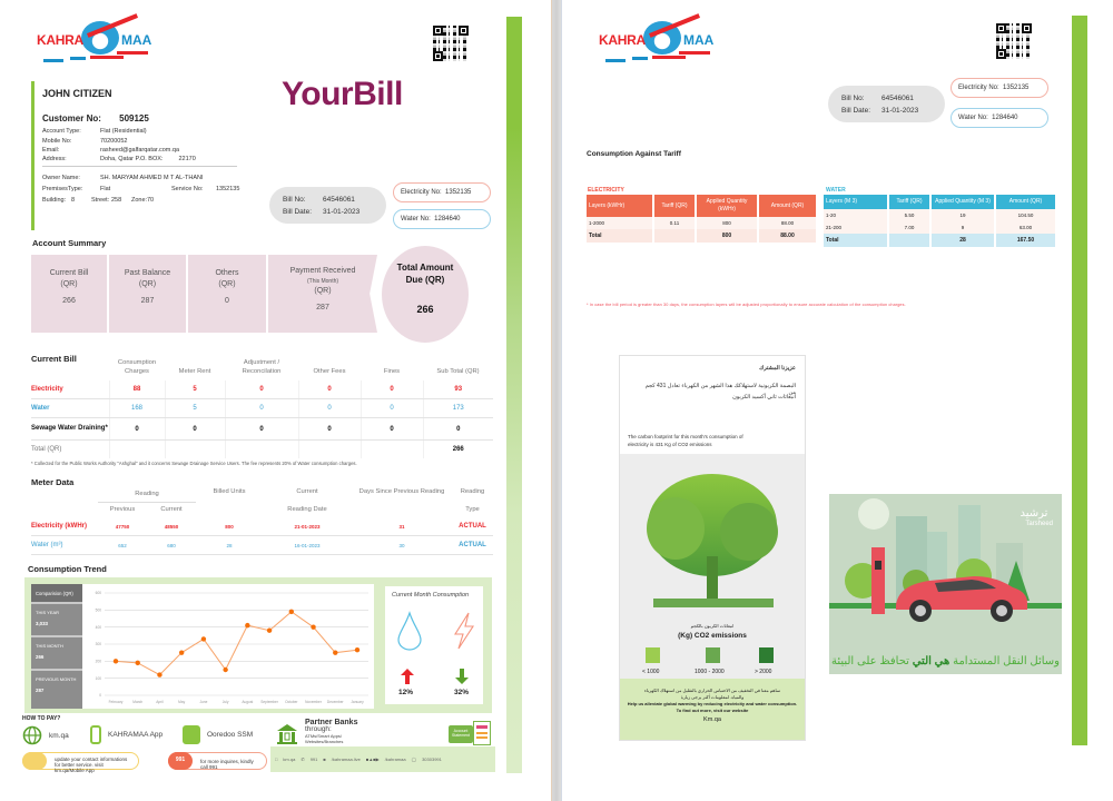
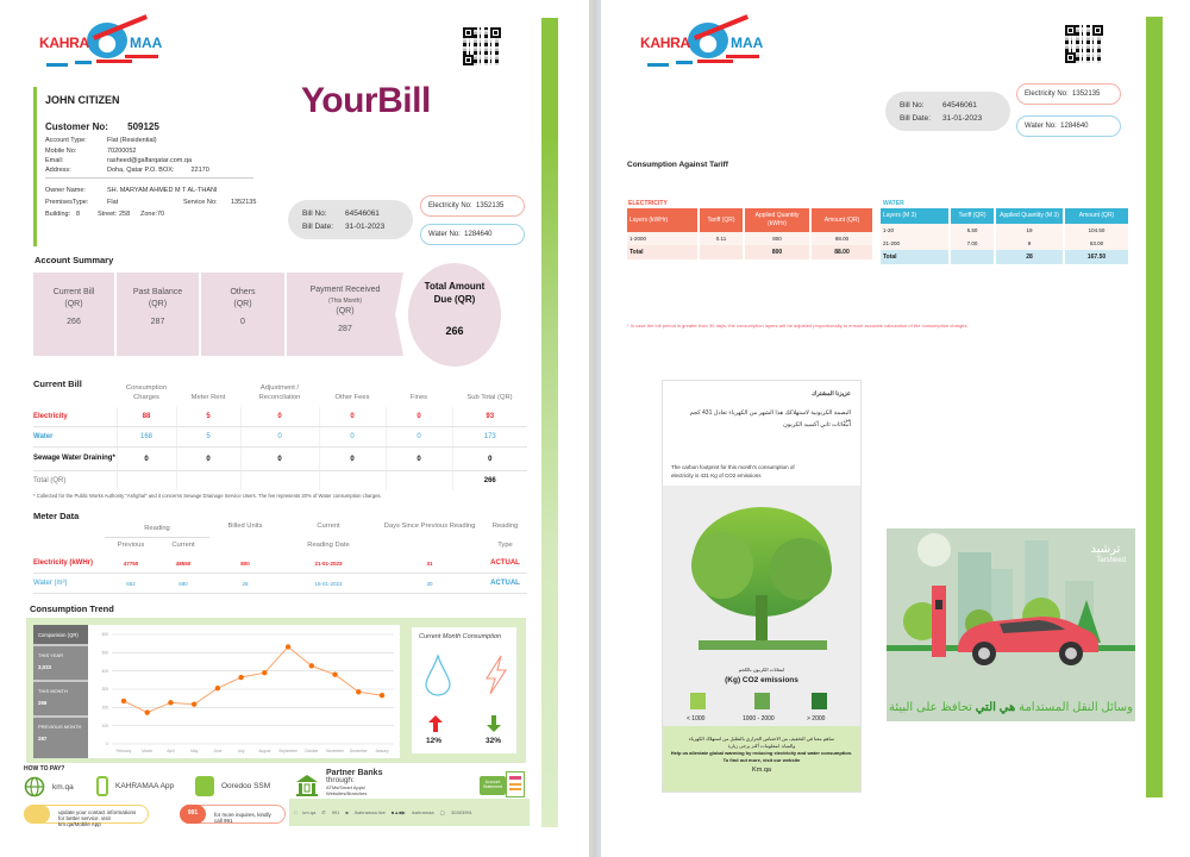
February: 200 -> 240
March: 190 -> 170
April: 120 -> 230
May: 250 -> 220
June: 330 -> 300
July: 150 -> 360
August: 410 -> 390
September: 380 -> 530
October: 490 -> 430
November: 400 -> 380
December: 250 -> 280
